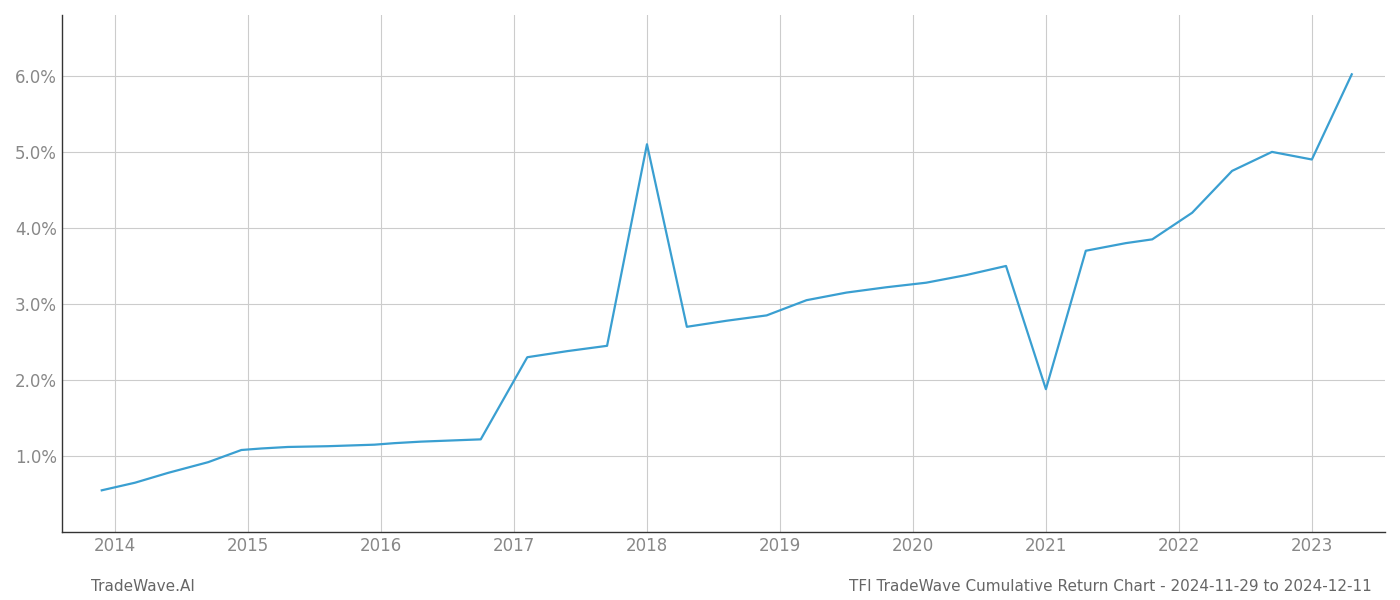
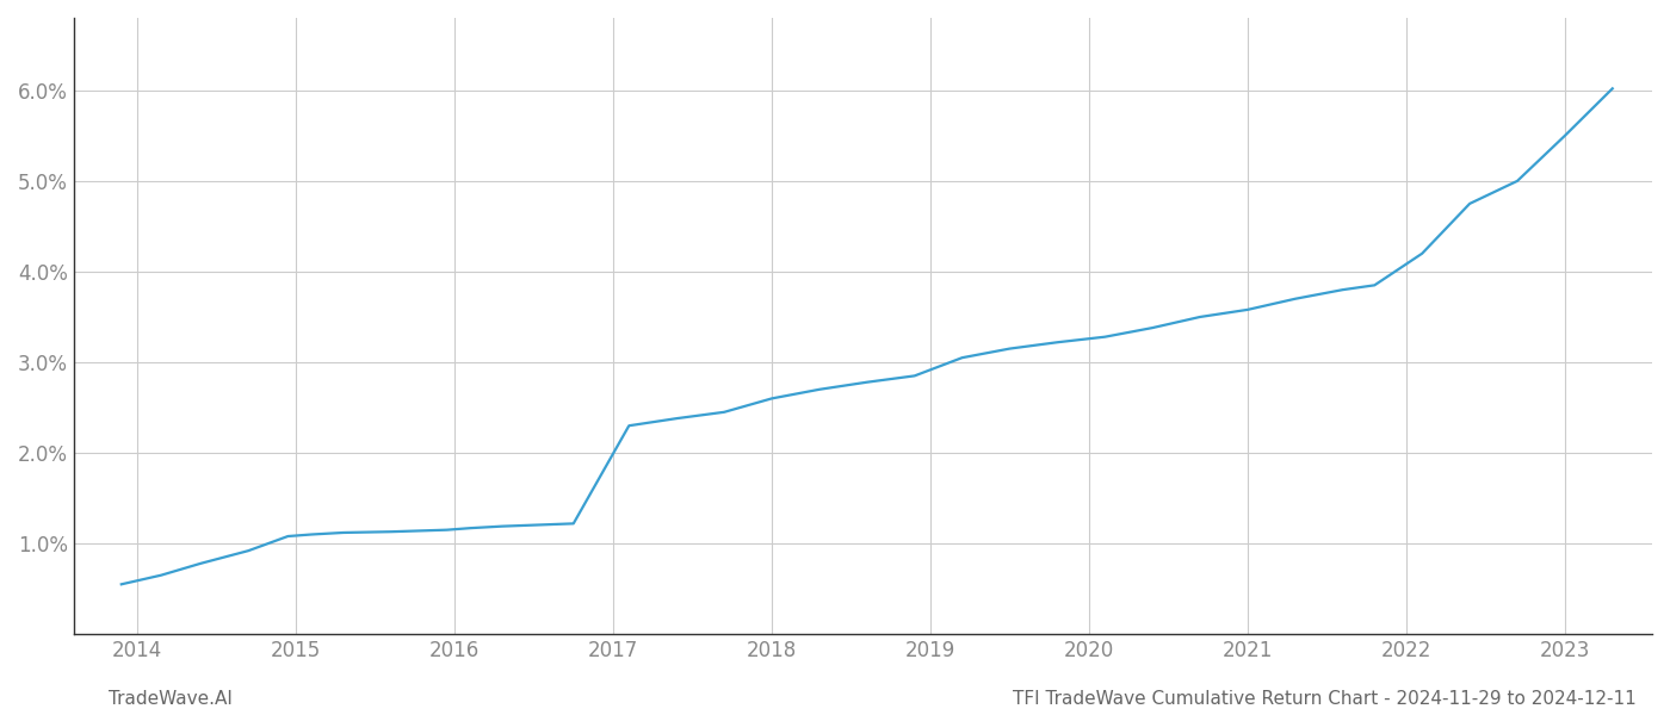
2018: 5.10% -> 2.60%
2021: 1.88% -> 3.58%
2023: 4.90% -> 5.50%
